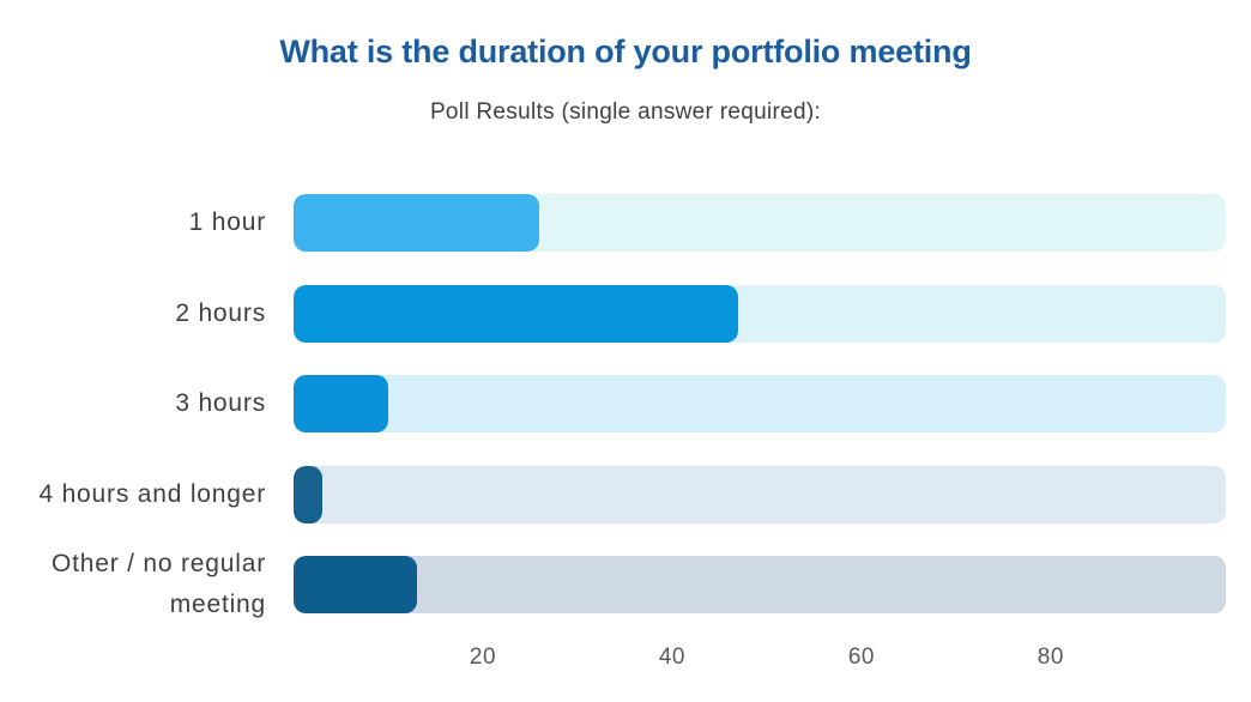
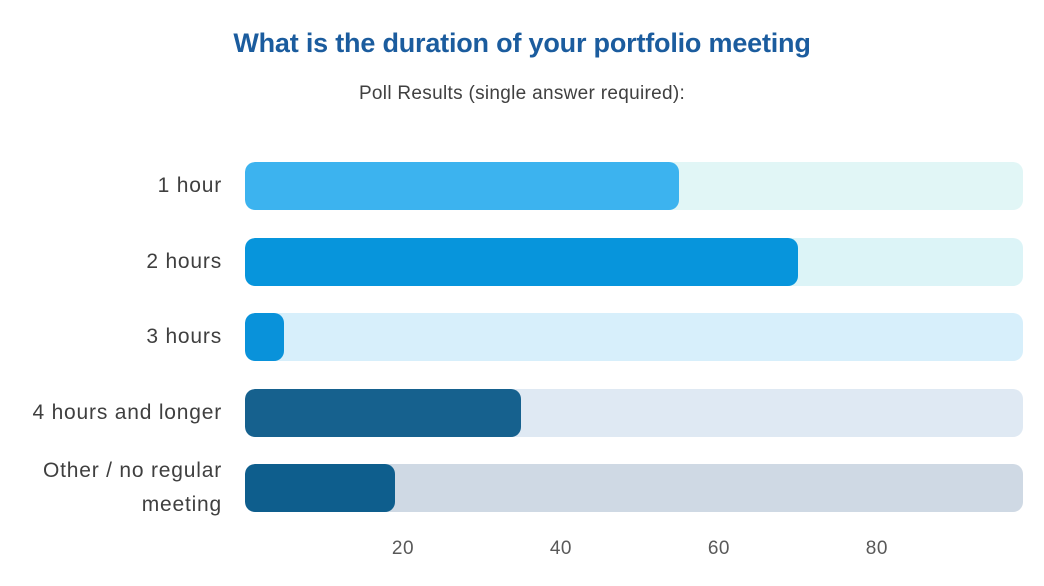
1 hour: 26 -> 55
2 hours: 47 -> 70
3 hours: 10 -> 5
4 hours and longer: 3 -> 35
Other / no regular meeting: 13 -> 19
